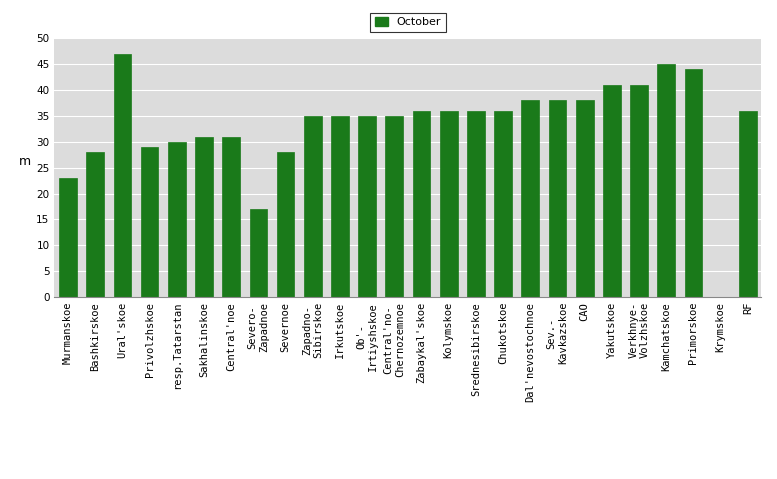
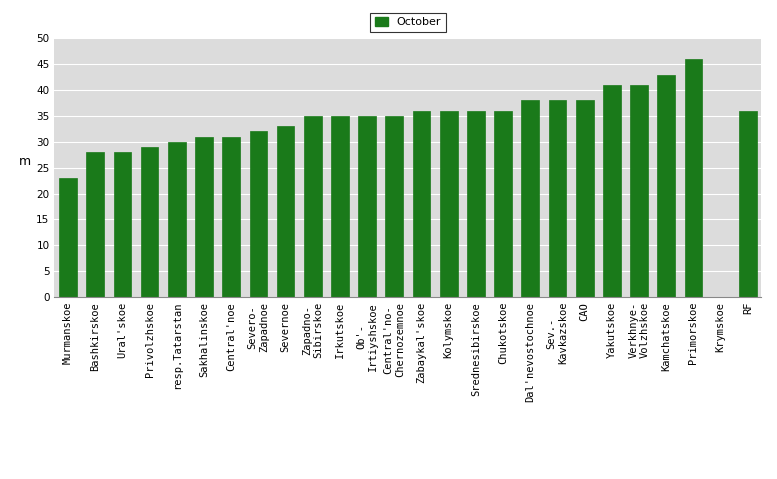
Ural'skoe: 47 -> 28
Severo- Zapadnoe: 17 -> 32
Severnoe: 28 -> 33
Kamchatskoe: 45 -> 43
Primorskoe: 44 -> 46
